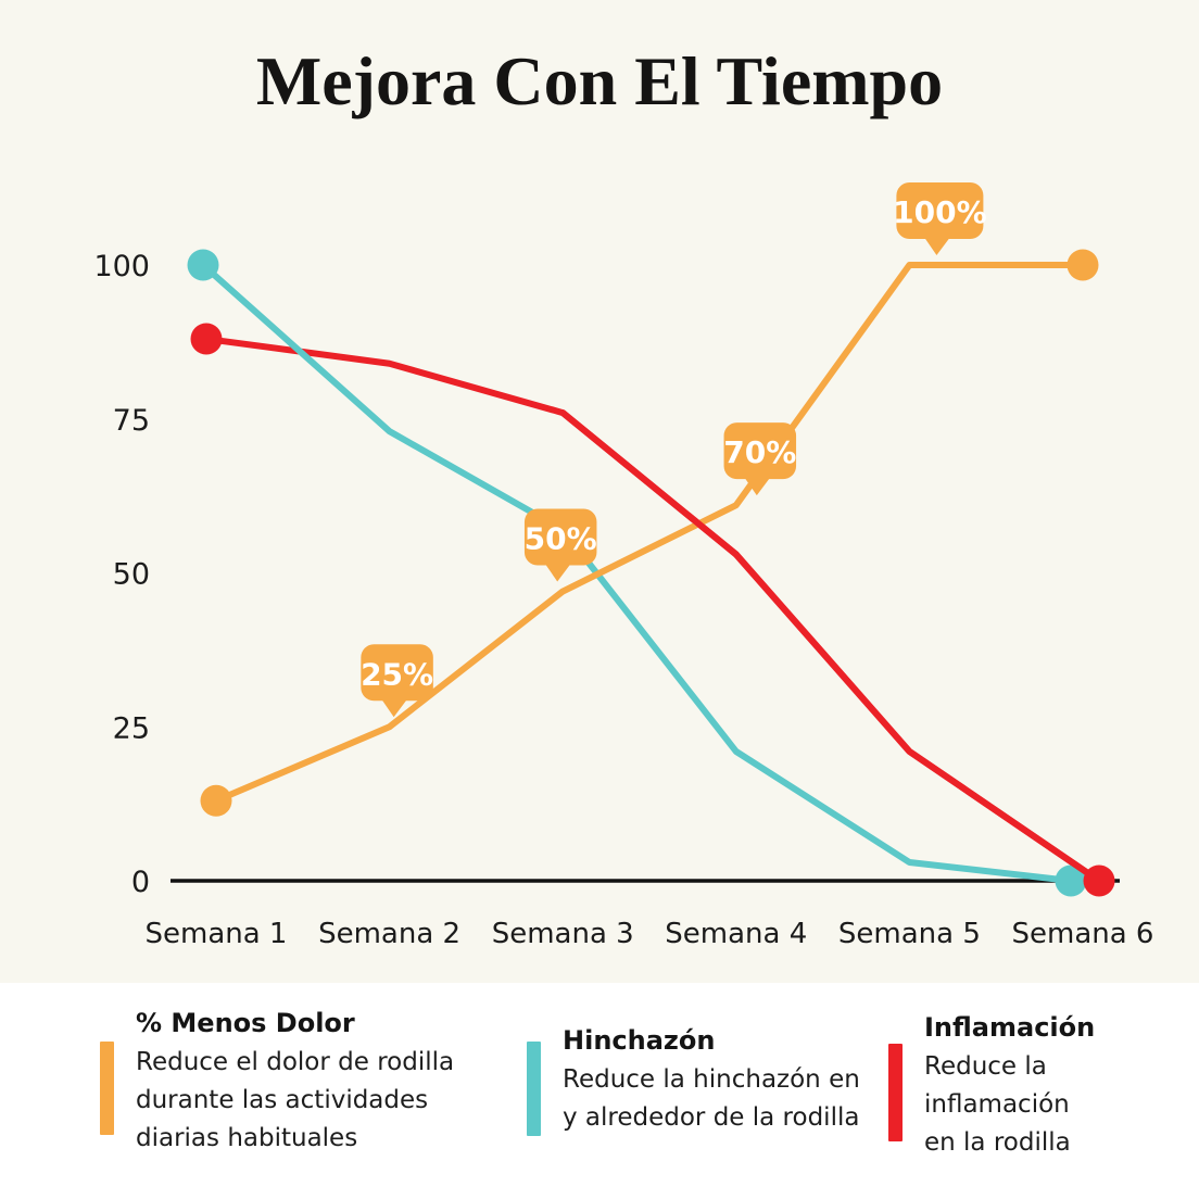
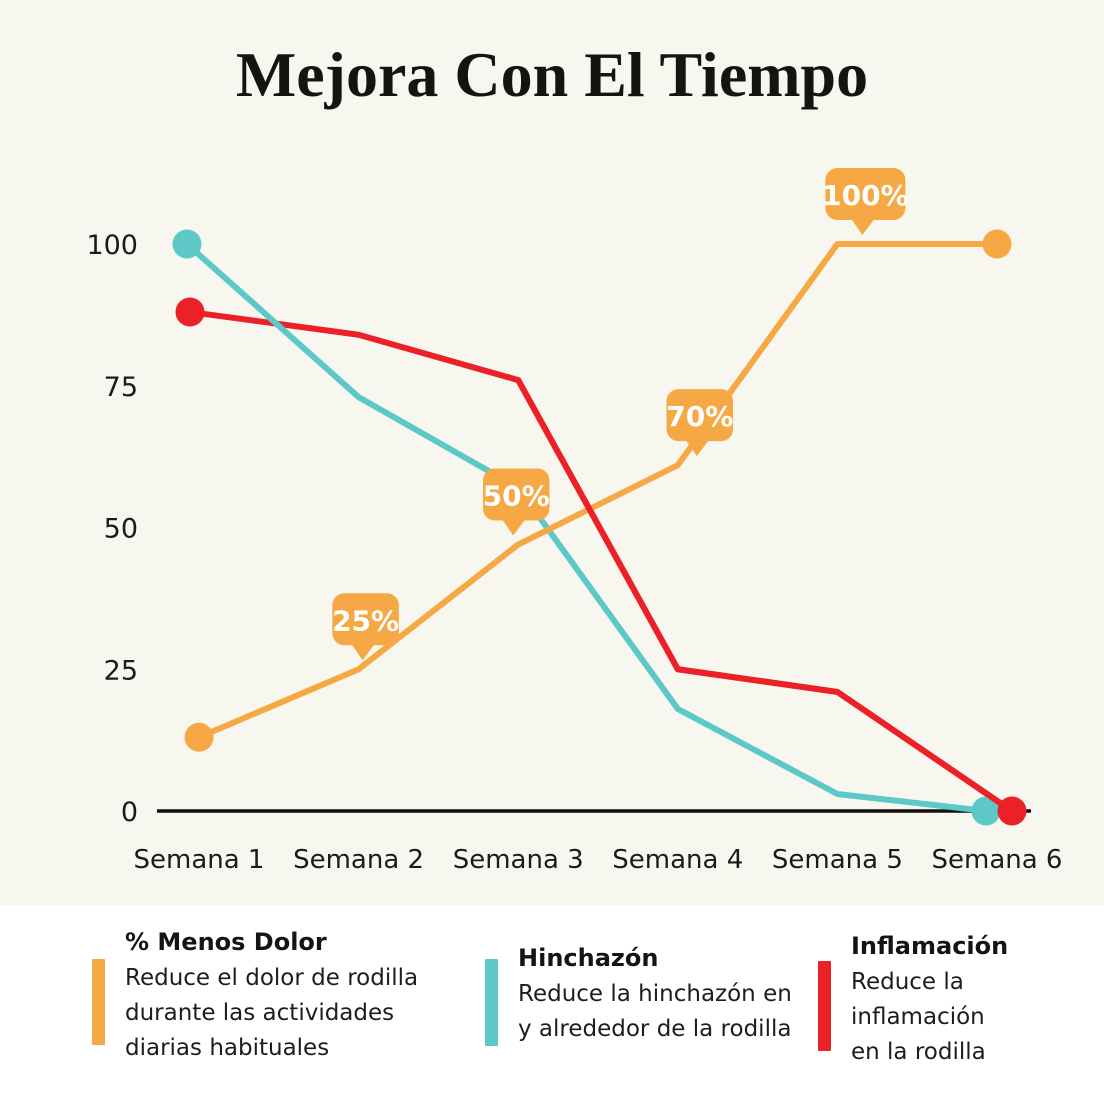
Hinchazón/Semana 4: 21 -> 18
Inflamación/Semana 4: 53 -> 25
